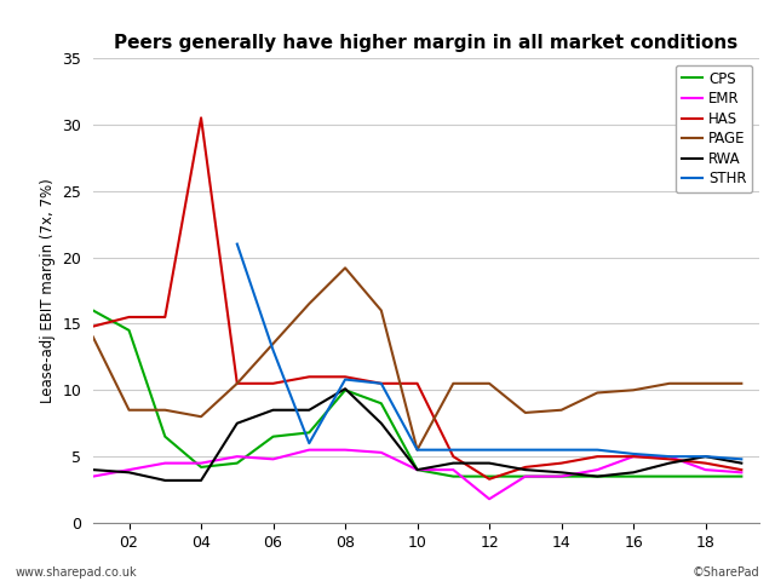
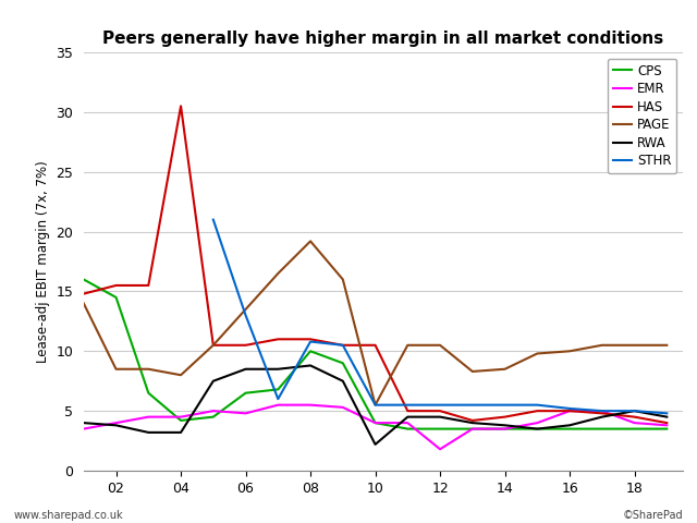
RWA/08: 10.1 -> 8.8
RWA/10: 4.0 -> 2.2
HAS/12: 3.3 -> 5.0
